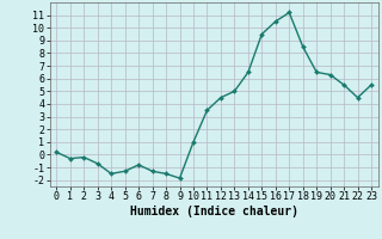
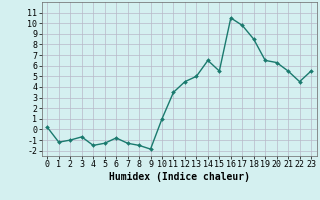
1: -0.3 -> -1.2
2: -0.2 -> -1.0
15: 9.5 -> 5.5
17: 11.2 -> 9.8
